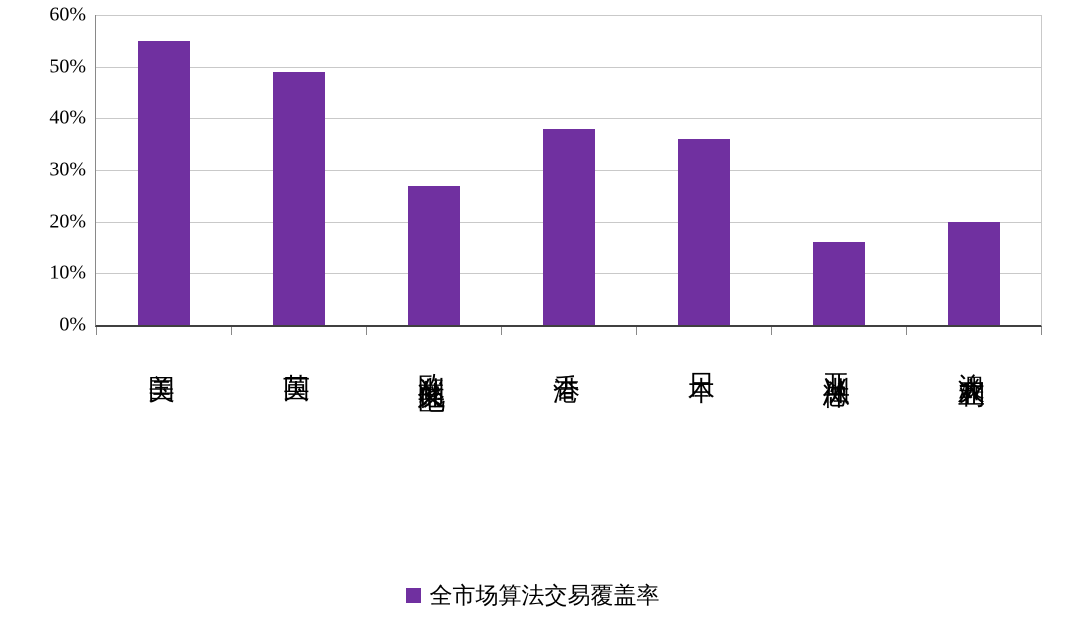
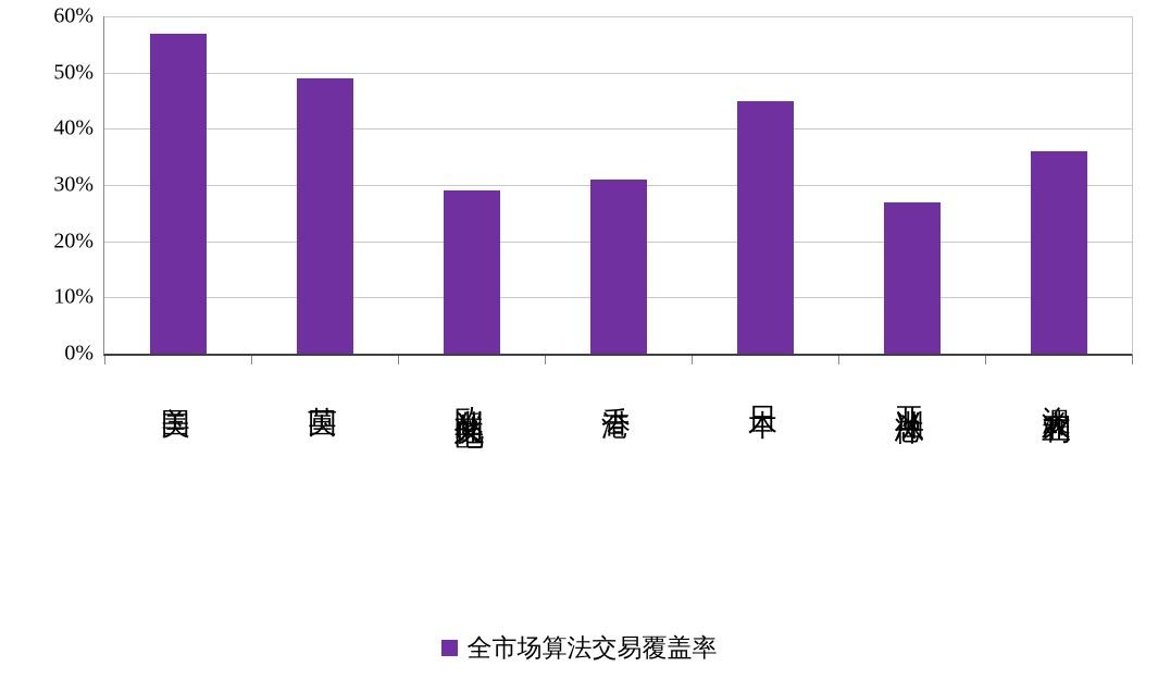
美国: 55% -> 57%
欧洲其他地区: 27% -> 29%
香港: 38% -> 31%
日本: 36% -> 45%
亚洲总体: 16% -> 27%
澳大利亚: 20% -> 36%
